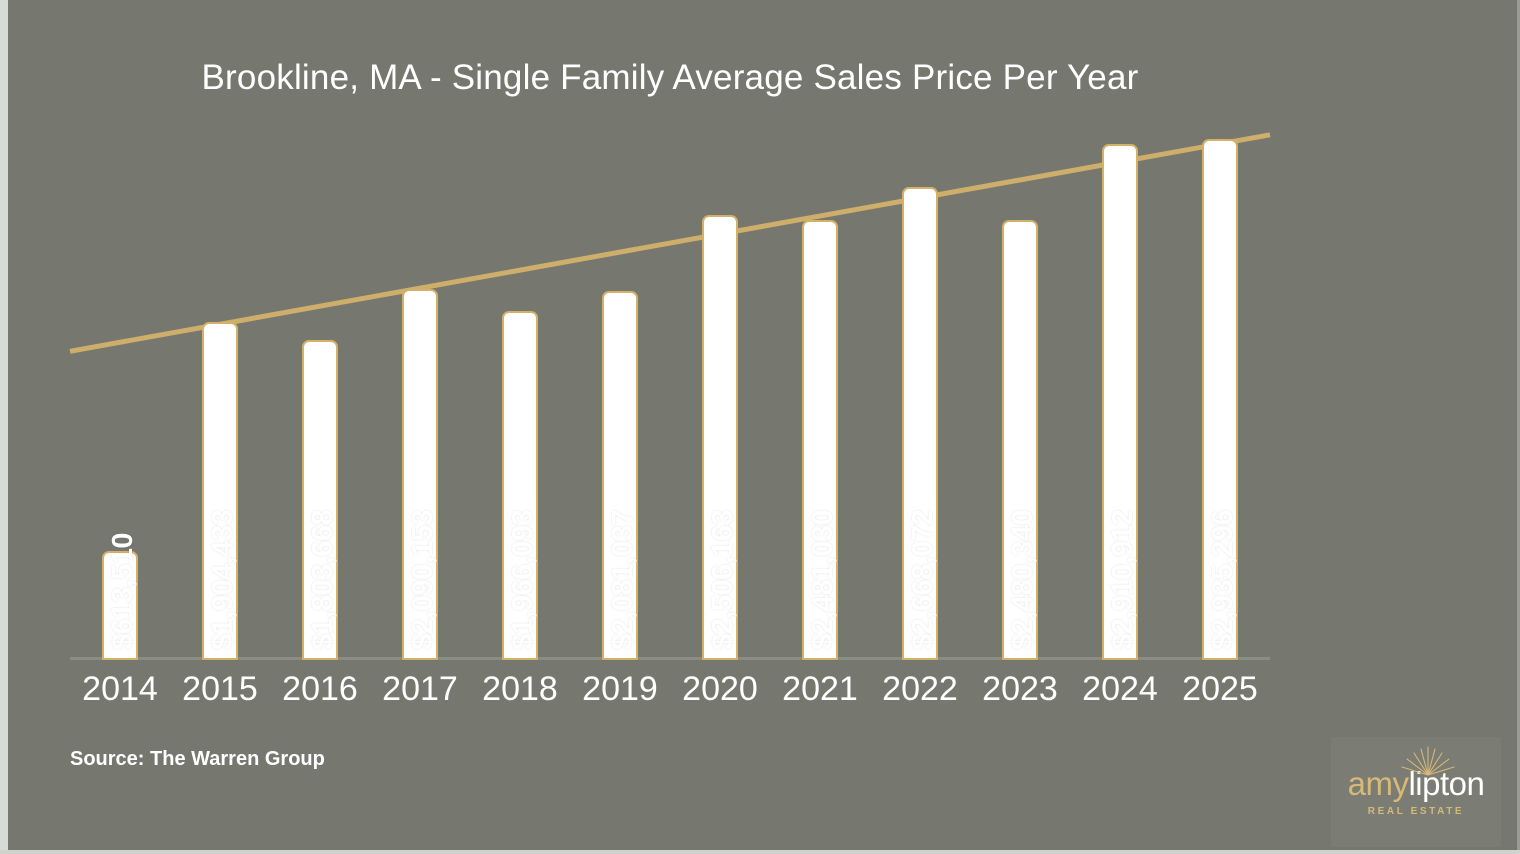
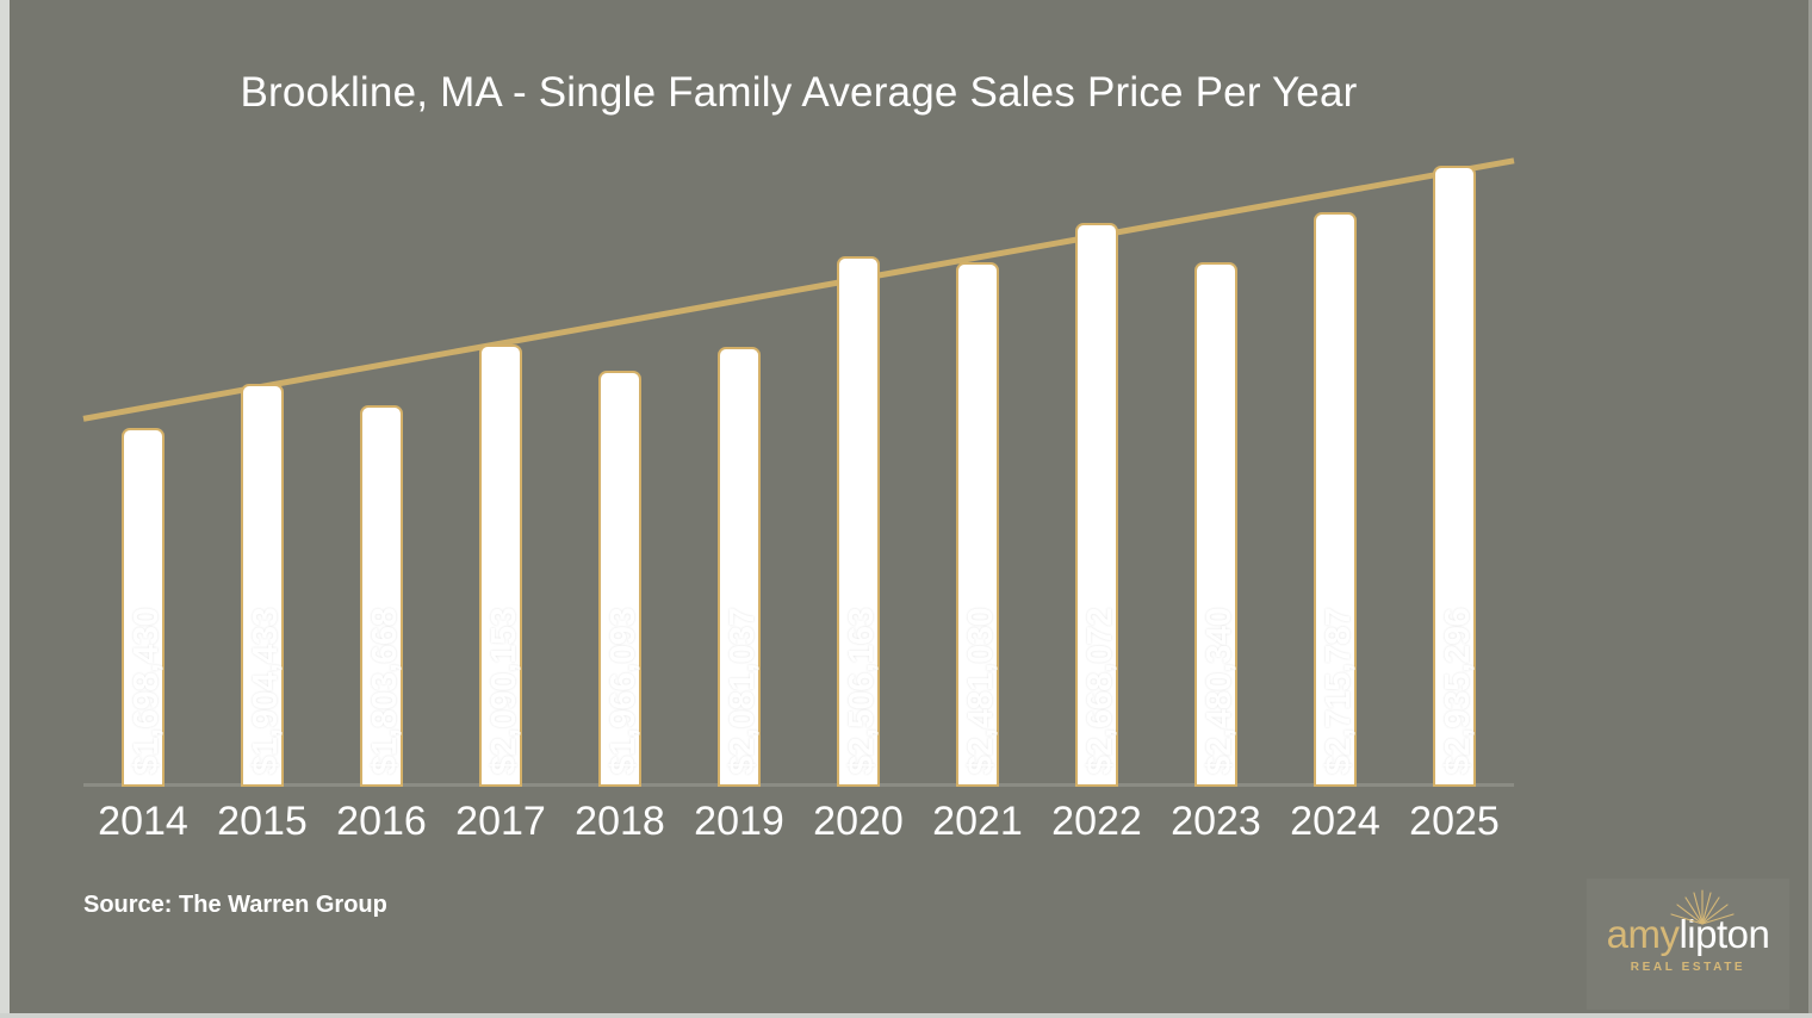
2014: $613,510 -> $1,698,430
2024: $2,910,912 -> $2,715,787
